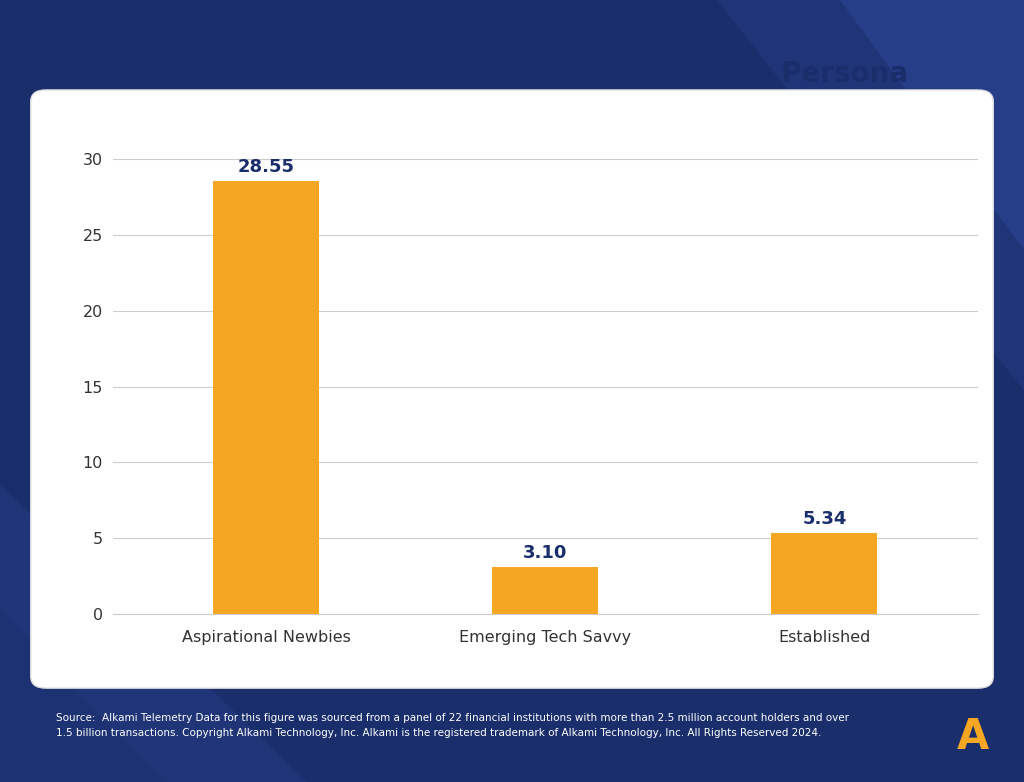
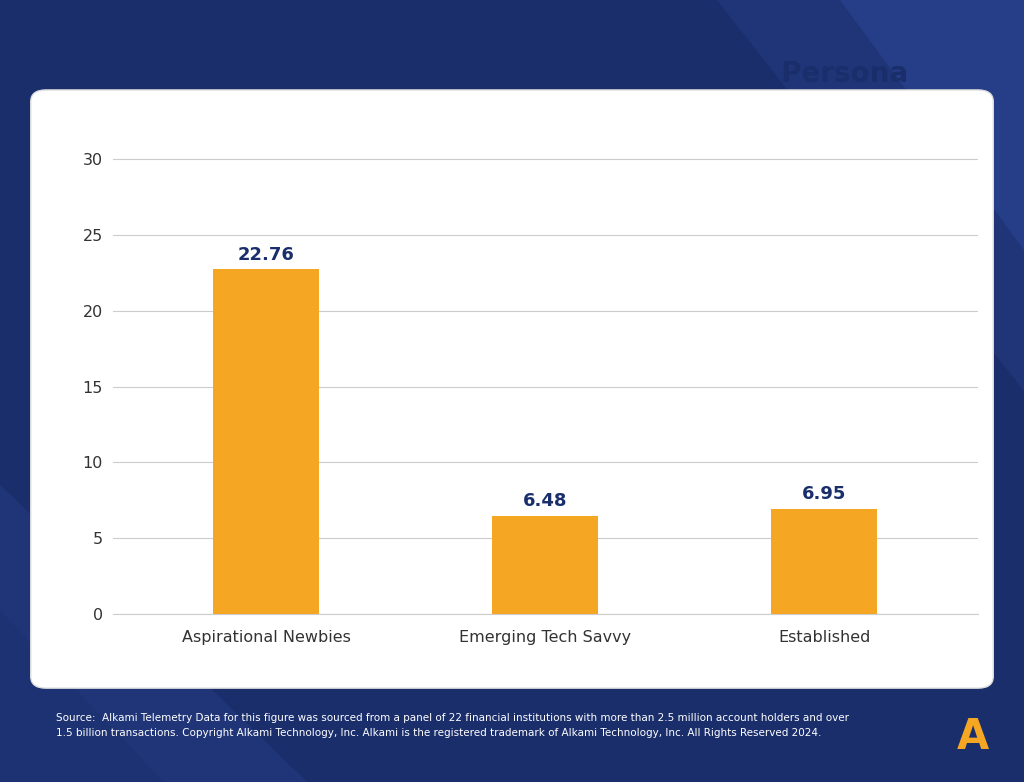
Aspirational Newbies: 28.55 -> 22.76
Emerging Tech Savvy: 3.10 -> 6.48
Established: 5.34 -> 6.95
